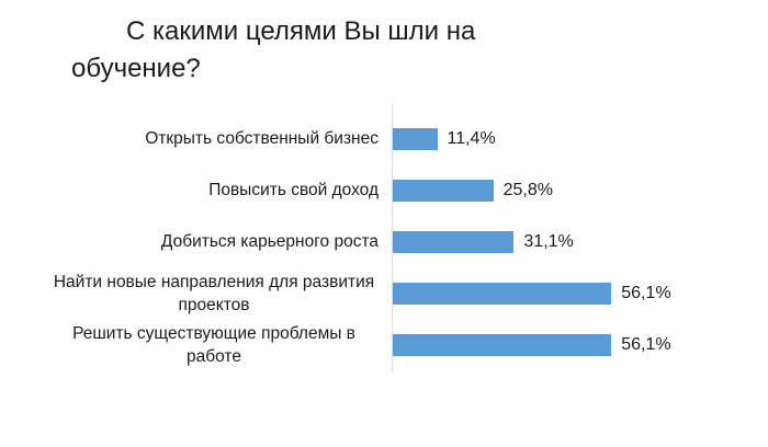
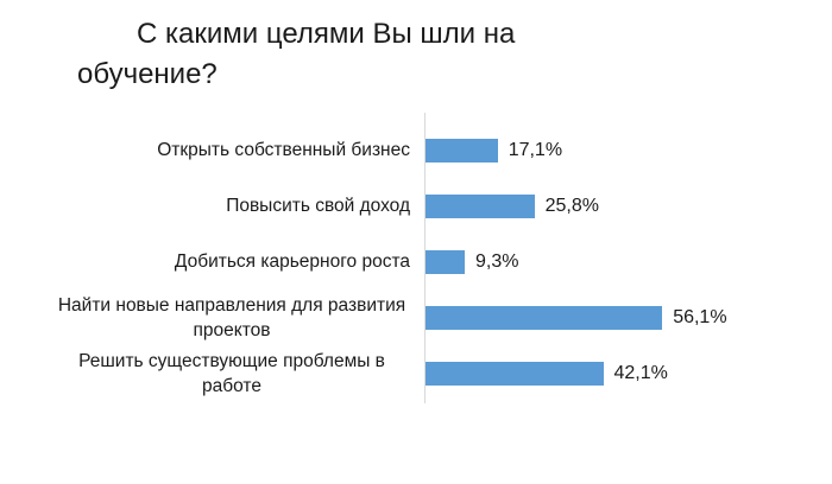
Открыть собственный бизнес: 11,4% -> 17,1%
Добиться карьерного роста: 31,1% -> 9,3%
Решить существующие проблемы в работе: 56,1% -> 42,1%
